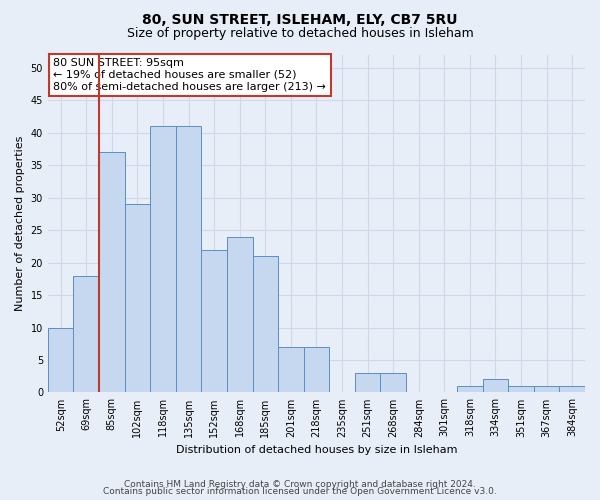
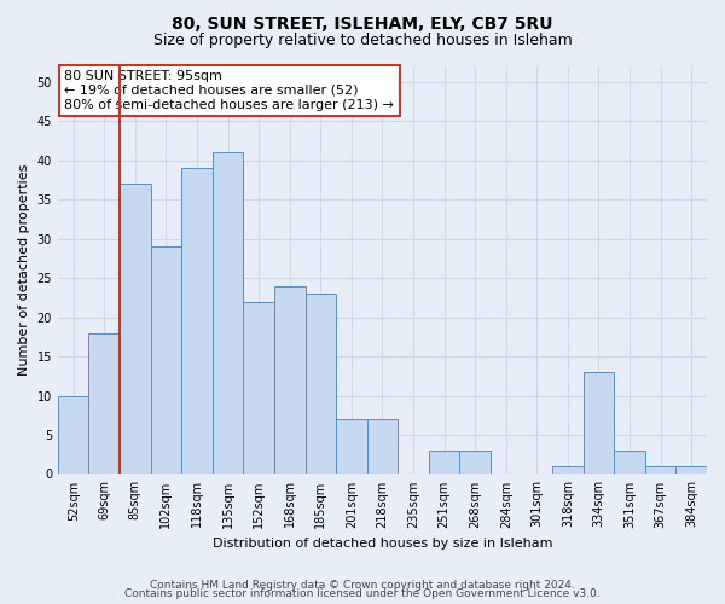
118sqm: 41 -> 39
185sqm: 21 -> 23
334sqm: 2 -> 13
351sqm: 1 -> 3
